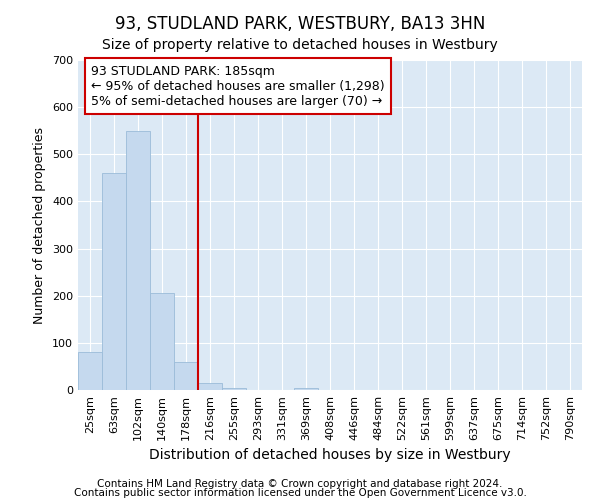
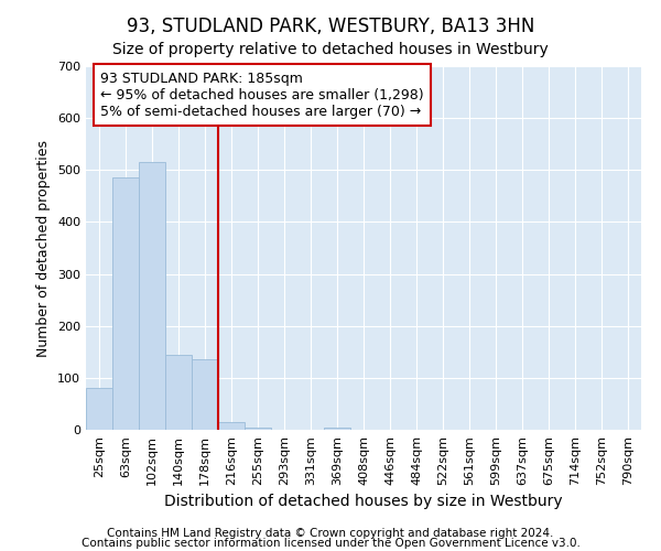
63sqm: 460 -> 485
102sqm: 550 -> 515
140sqm: 205 -> 145
178sqm: 60 -> 135
